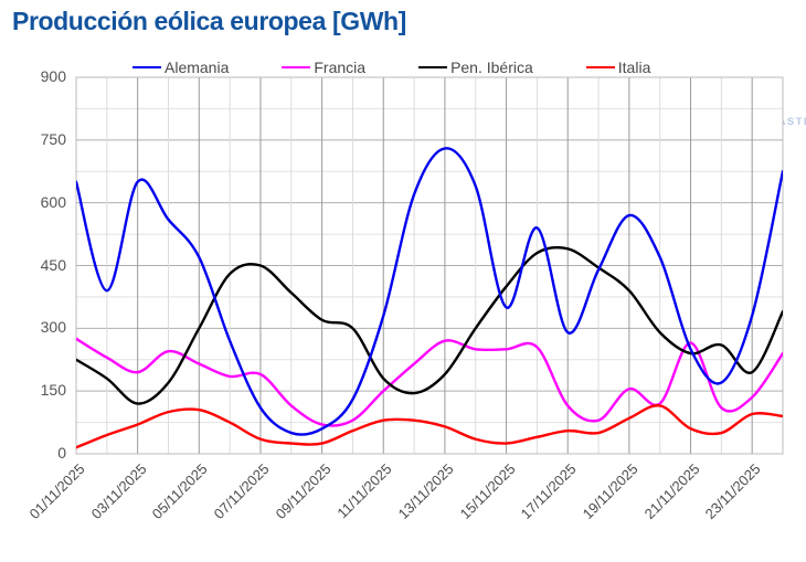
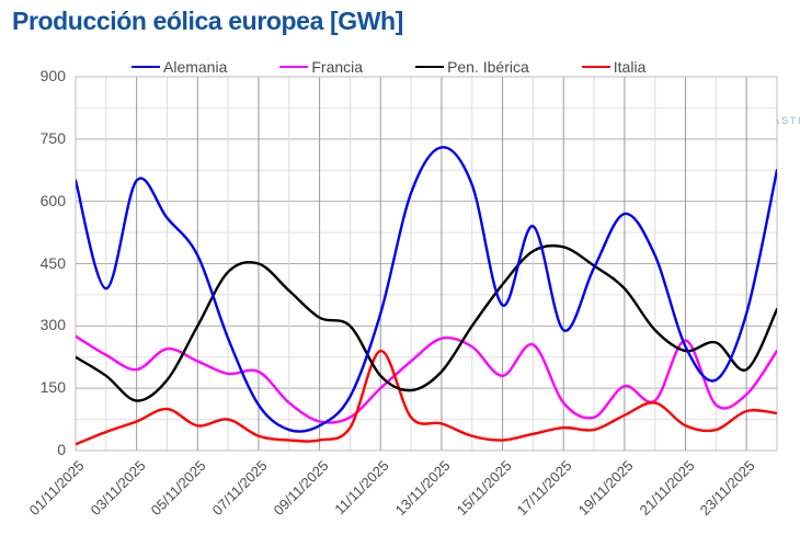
Italia/05/11/2025: 100 -> 60
Italia/11/11/2025: 80 -> 240
Francia/15/11/2025: 250 -> 180
